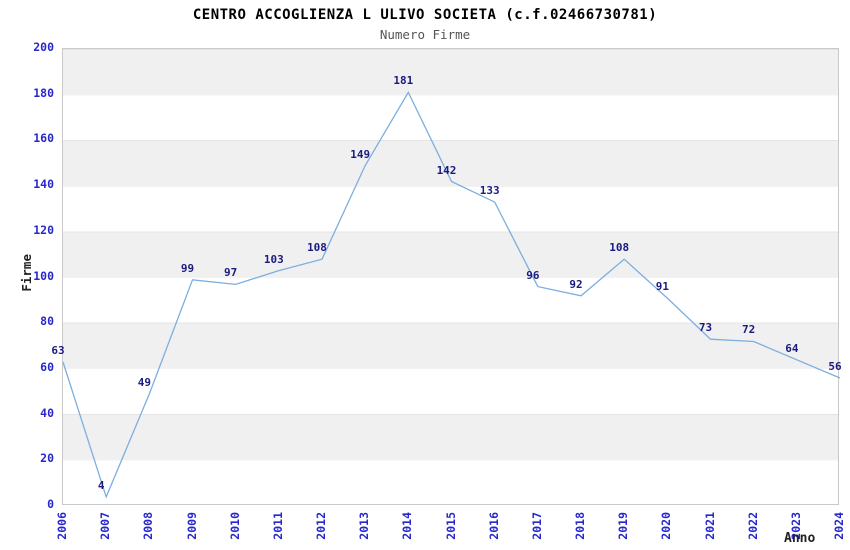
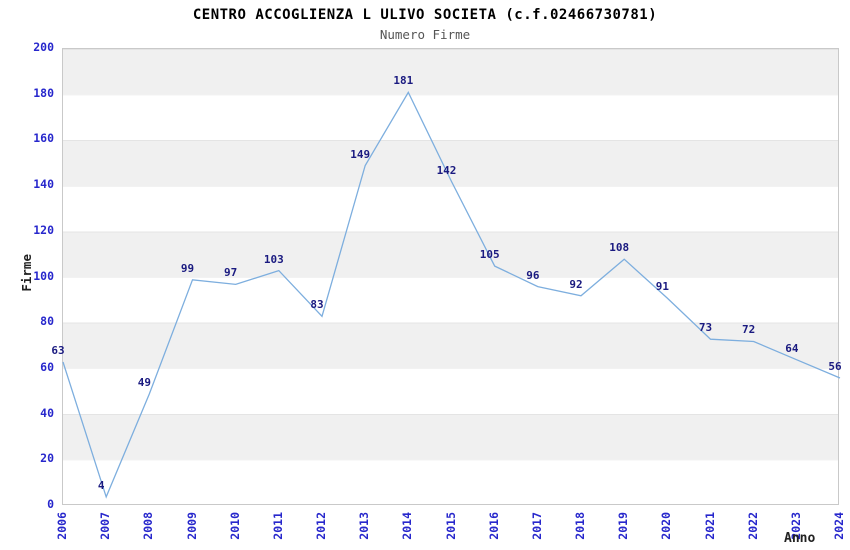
2012: 108 -> 83
2016: 133 -> 105
